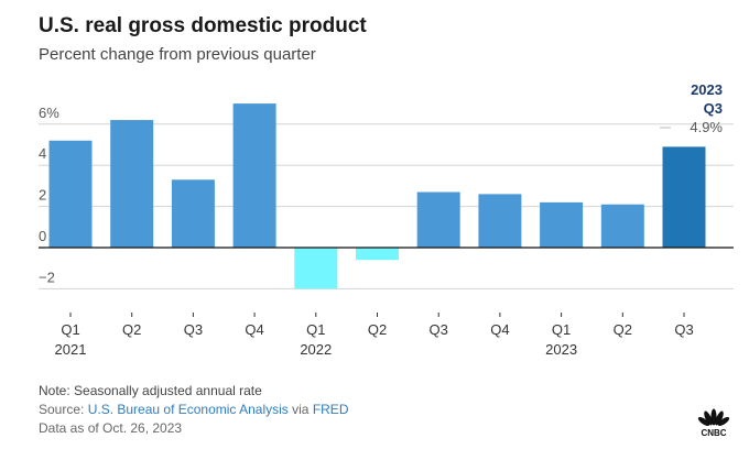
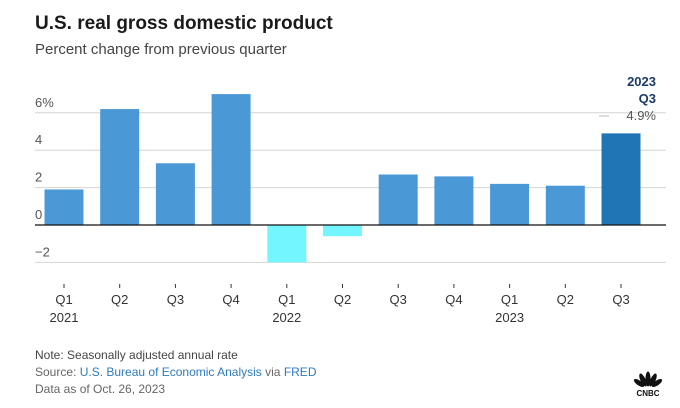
Q1 2021: 5.2% -> 1.9%
